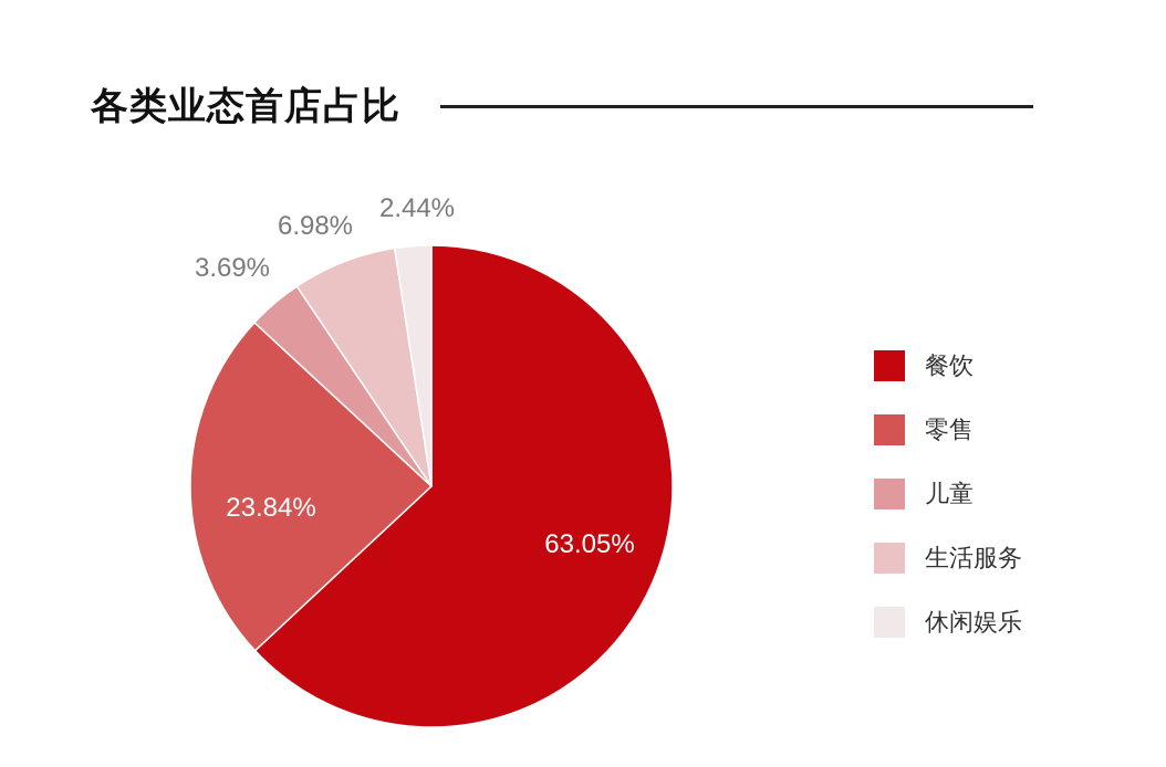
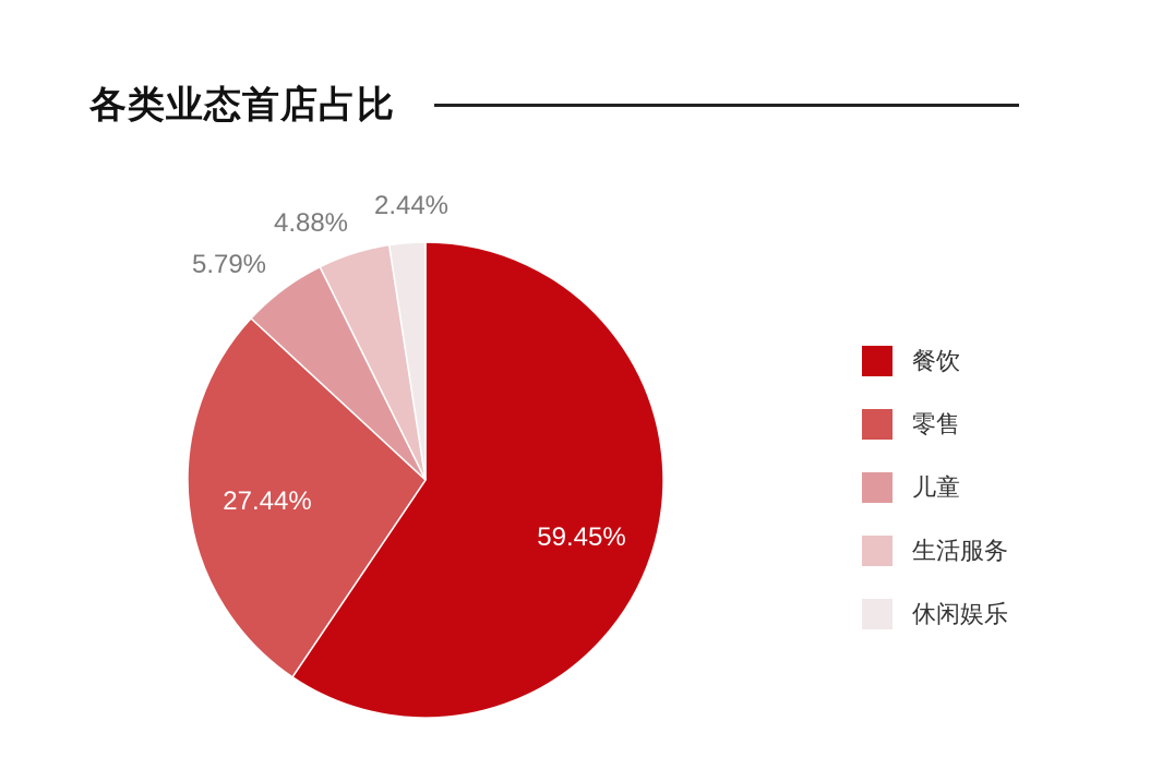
餐饮: 63.05% -> 59.45%
零售: 23.84% -> 27.44%
儿童: 3.69% -> 5.79%
生活服务: 6.98% -> 4.88%
